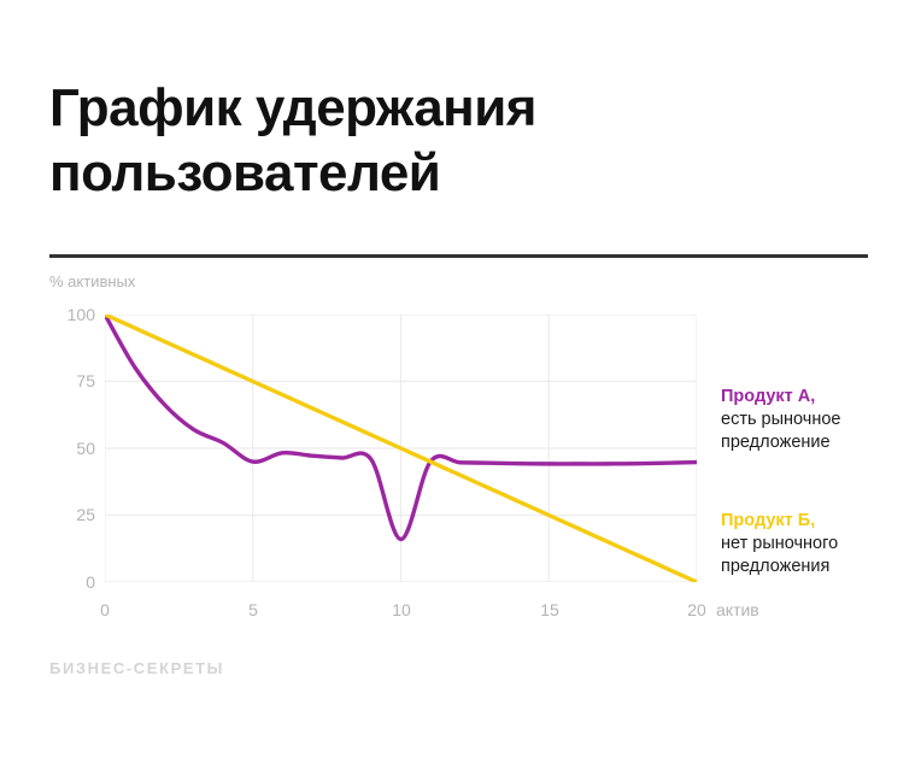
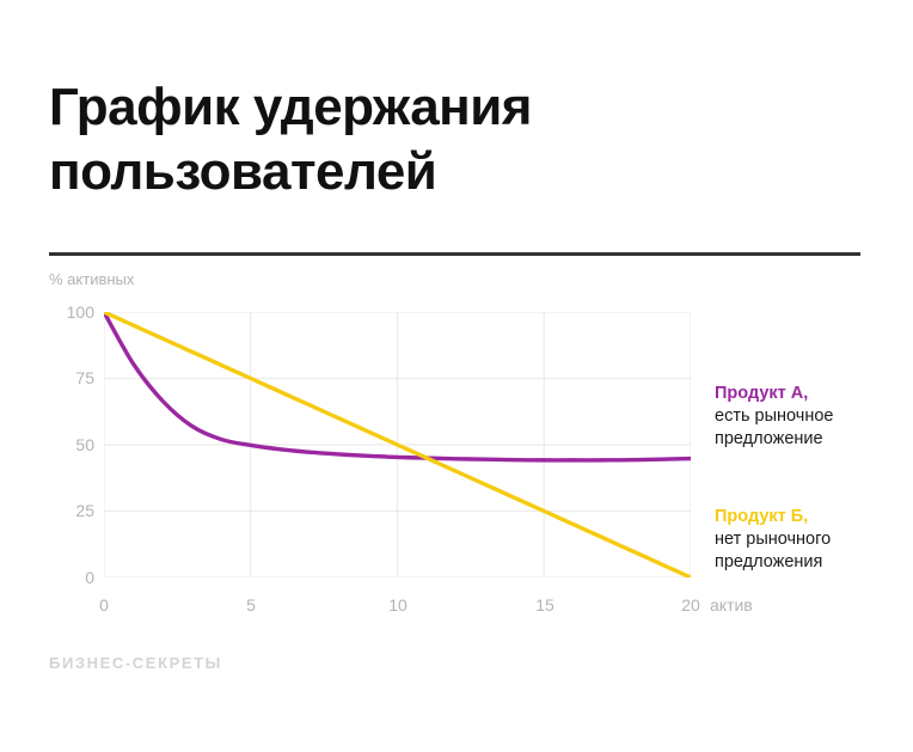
Продукт А, есть рыночное предложение/5: 45 -> 50
Продукт А, есть рыночное предложение/10: 16 -> 45
